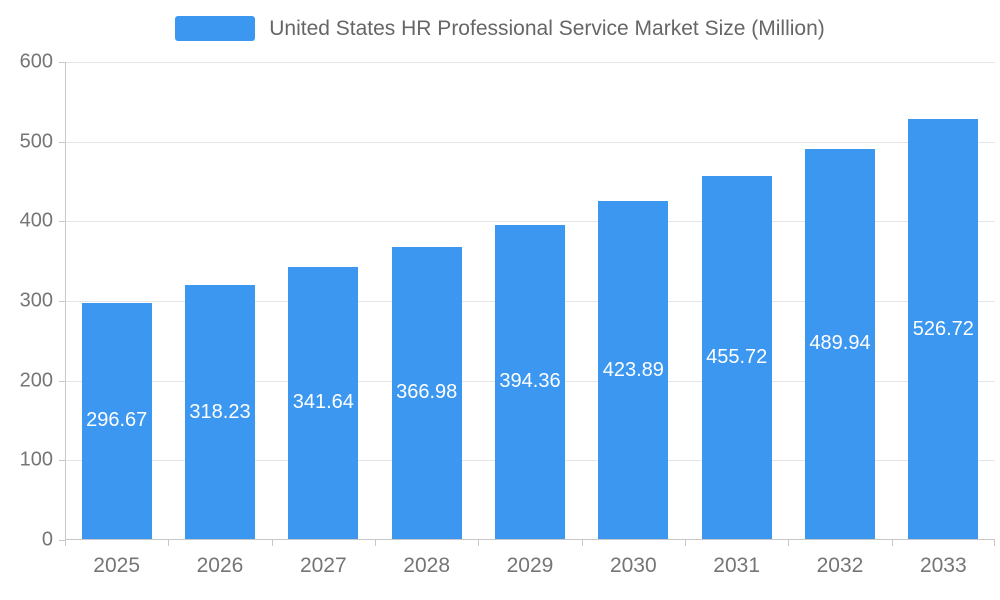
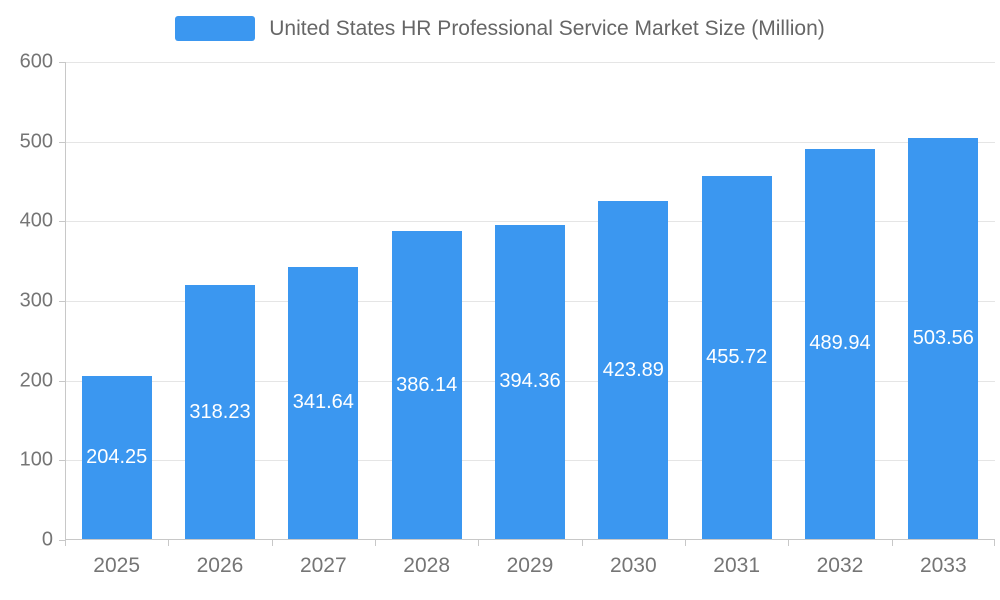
2025: 296.67 -> 204.25
2028: 366.98 -> 386.14
2033: 526.72 -> 503.56
